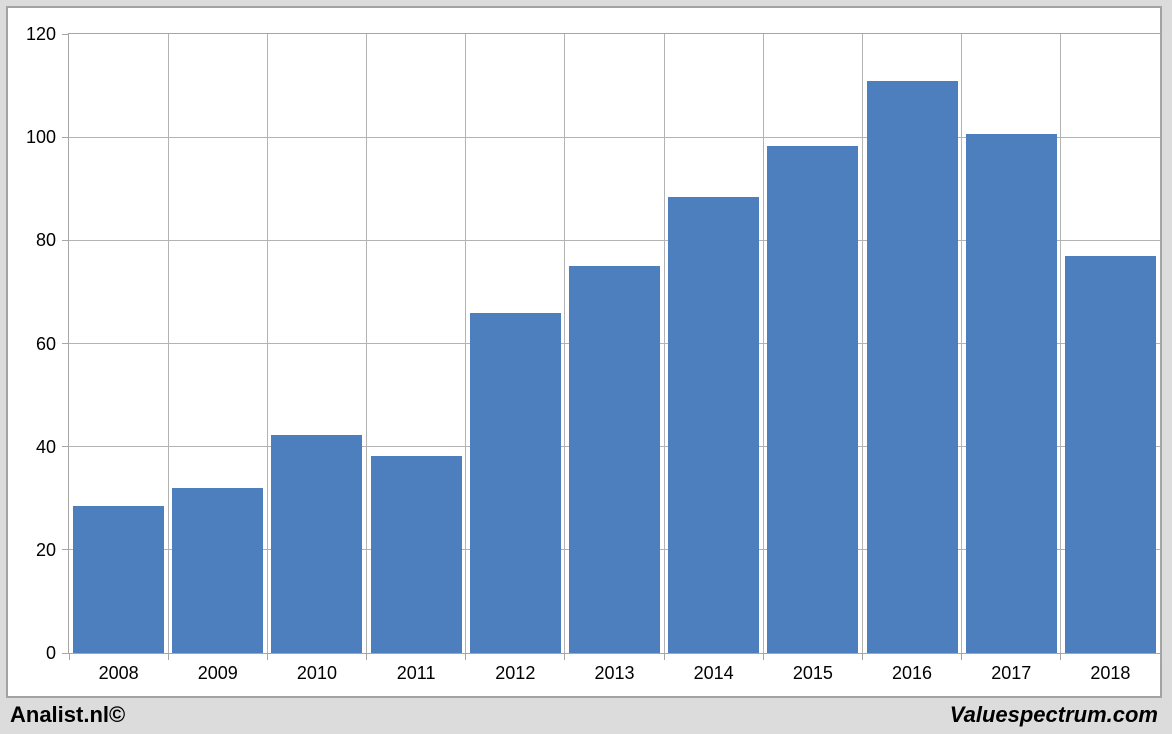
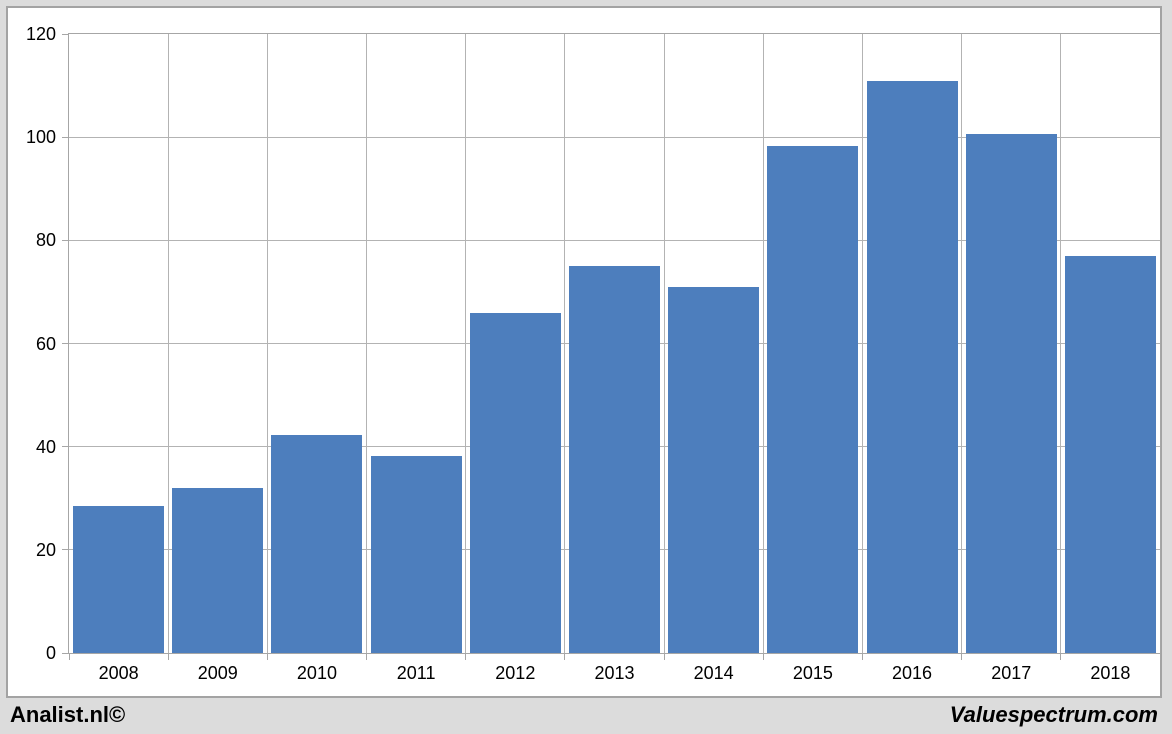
2014: 88 -> 71
